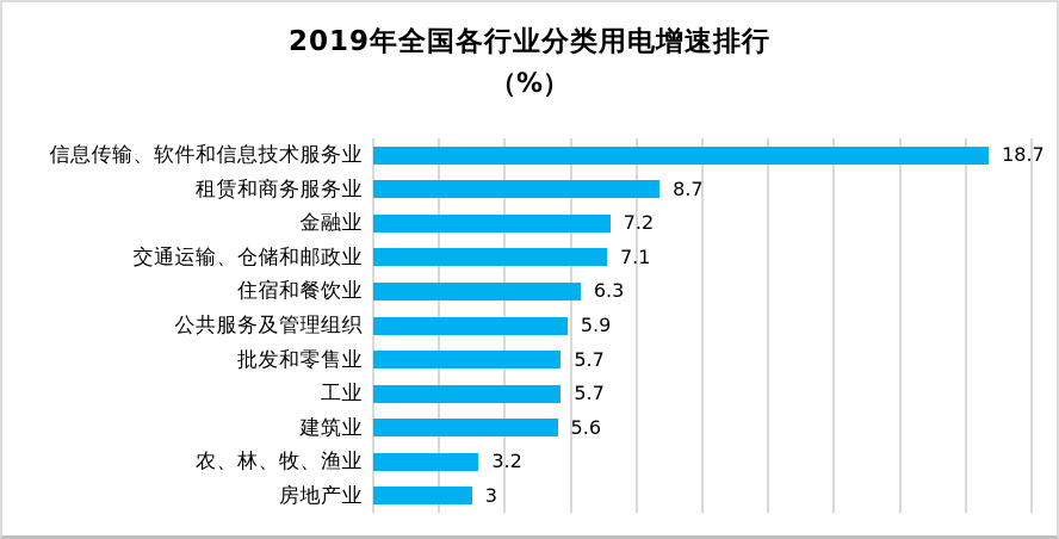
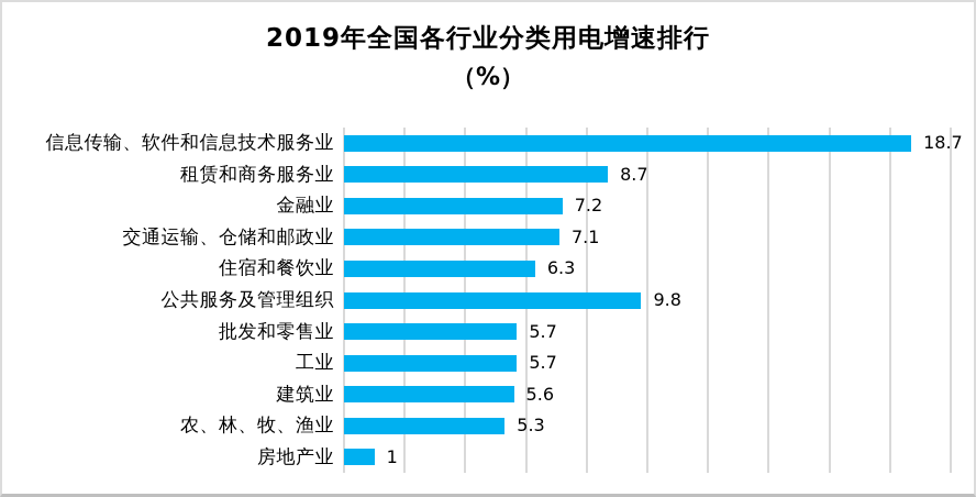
公共服务及管理组织: 5.9 -> 9.8
农、林、牧、渔业: 3.2 -> 5.3
房地产业: 3 -> 1
